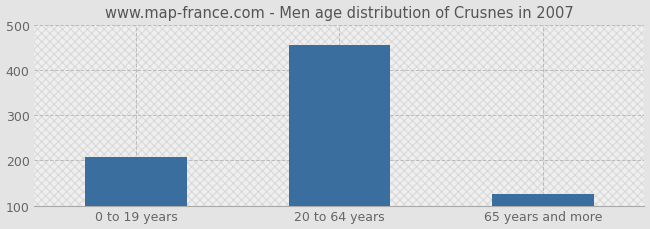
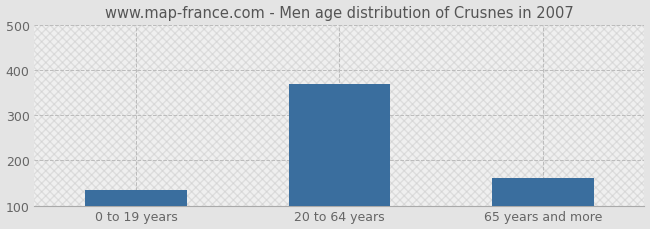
0 to 19 years: 207 -> 135
20 to 64 years: 456 -> 370
65 years and more: 126 -> 160
